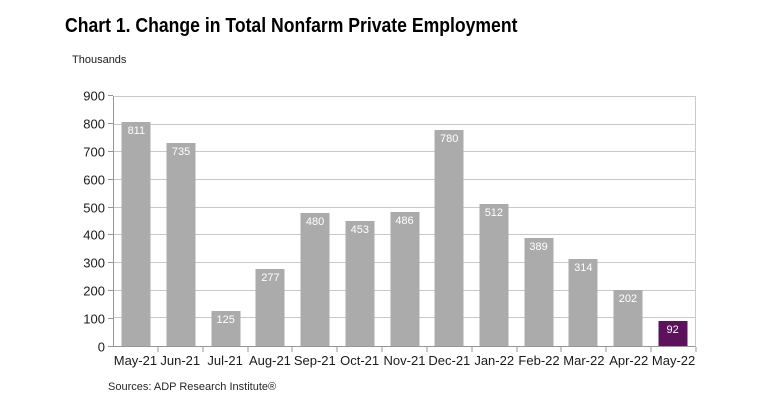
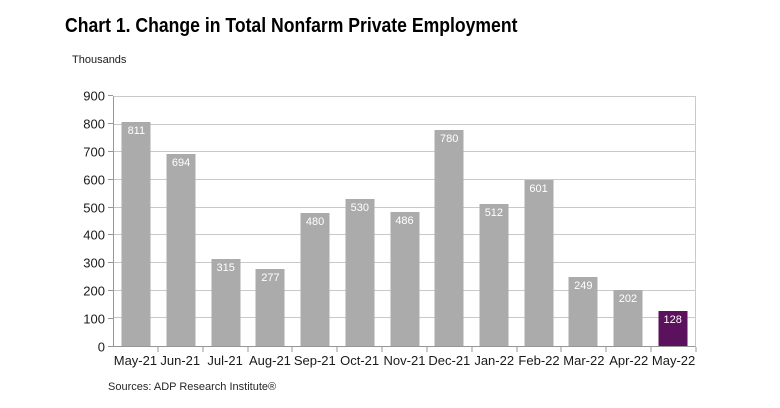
Jun-21: 735 -> 694
Jul-21: 125 -> 315
Oct-21: 453 -> 530
Feb-22: 389 -> 601
Mar-22: 314 -> 249
May-22: 92 -> 128
